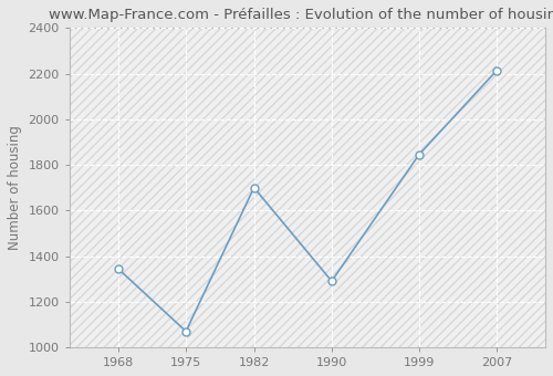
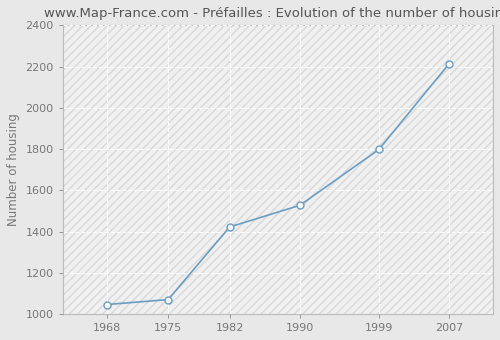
1968: 1345 -> 1046
1982: 1700 -> 1422
1990: 1290 -> 1527
1999: 1845 -> 1798
